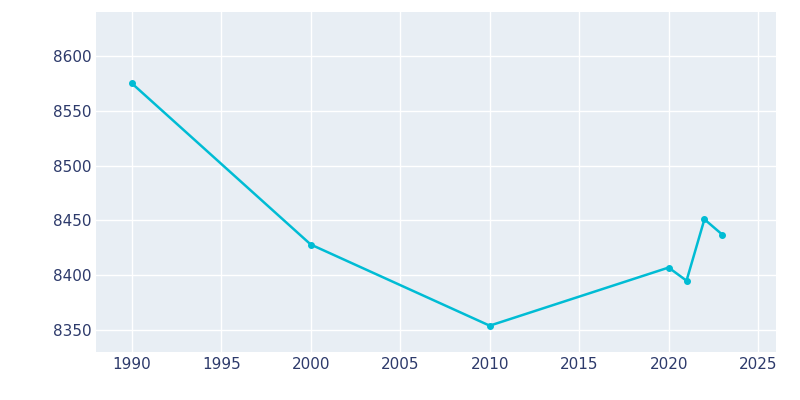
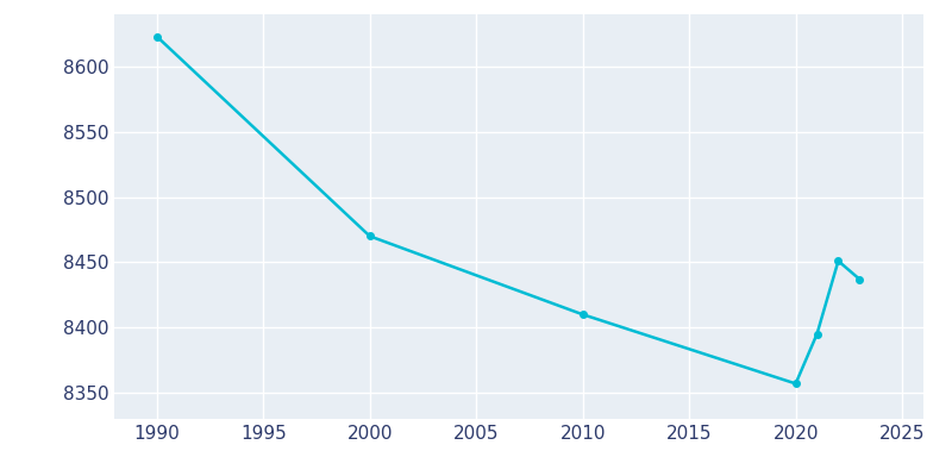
1990: 8575 -> 8623
2000: 8428 -> 8470
2010: 8354 -> 8410
2020: 8407 -> 8357
